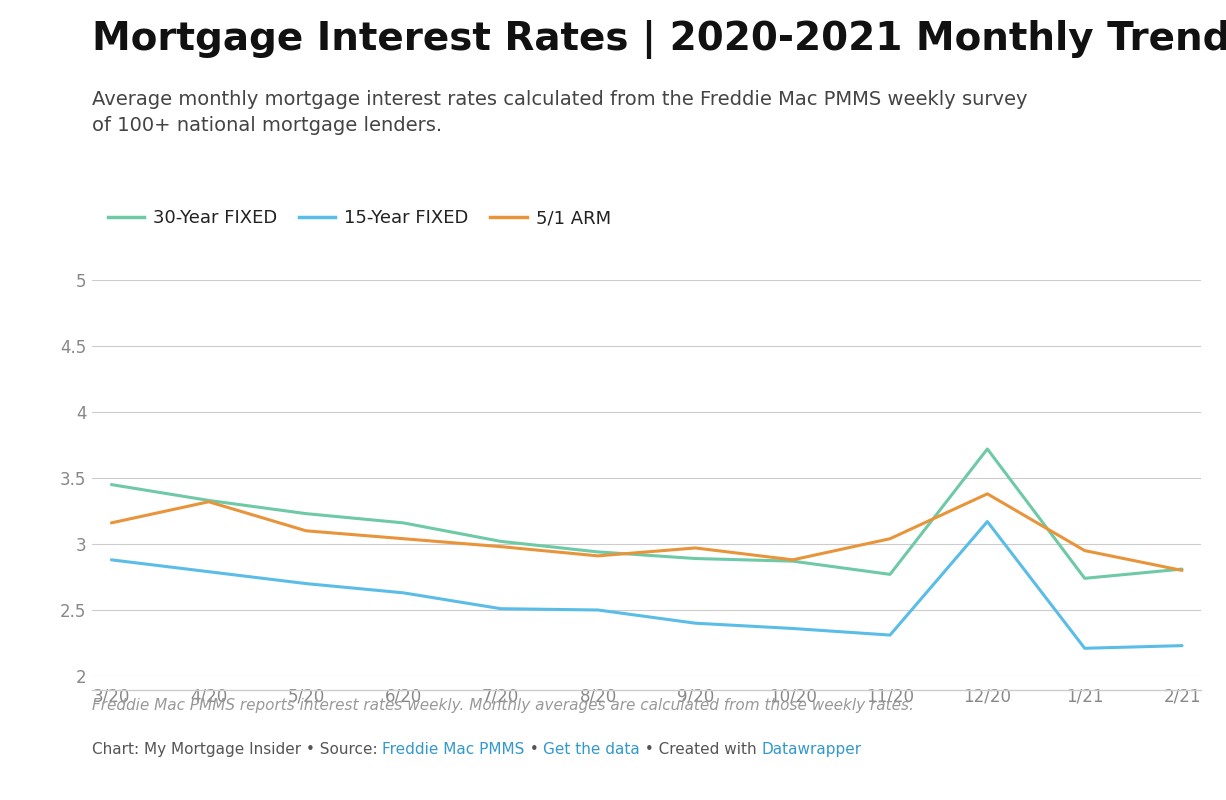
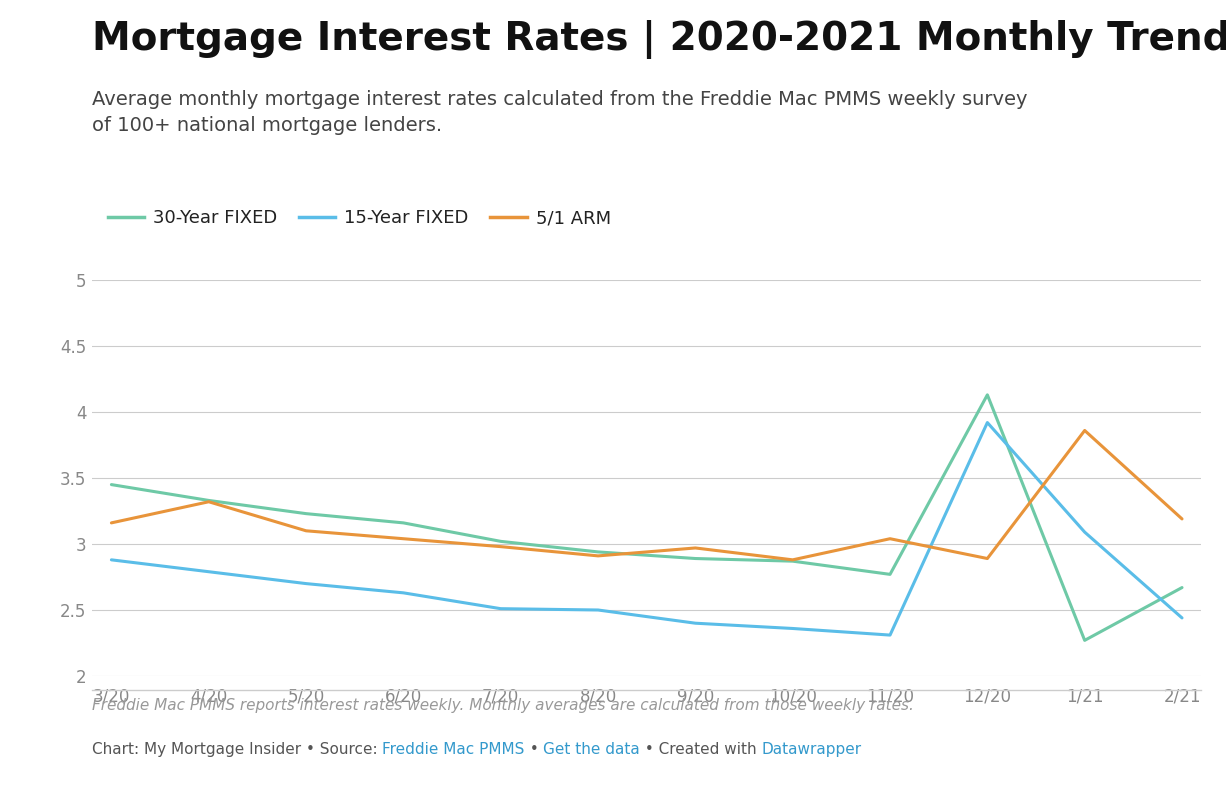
30-Year FIXED/12/20: 3.72 -> 4.13
15-Year FIXED/12/20: 3.17 -> 3.92
5/1 ARM/12/20: 3.38 -> 2.89
30-Year FIXED/1/21: 2.74 -> 2.27
15-Year FIXED/1/21: 2.21 -> 3.09
5/1 ARM/1/21: 2.95 -> 3.86
30-Year FIXED/2/21: 2.81 -> 2.67
15-Year FIXED/2/21: 2.23 -> 2.44
5/1 ARM/2/21: 2.80 -> 3.19
